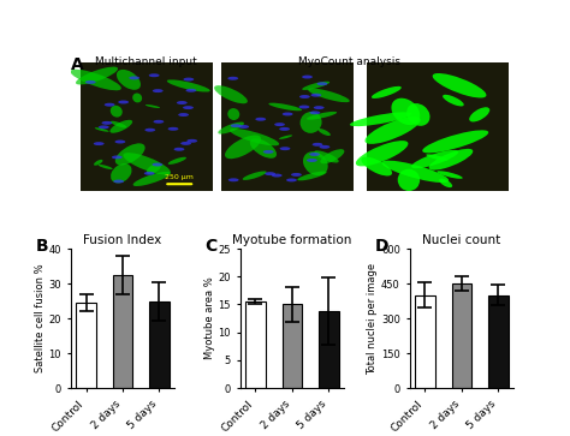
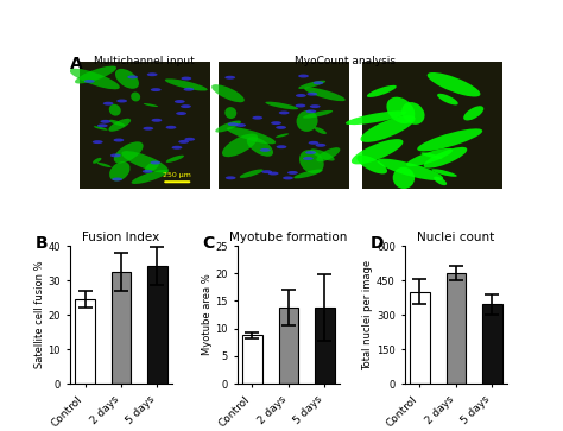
Fusion Index/5 days: 25.0 -> 34.0
Myotube formation/Control: 15.5 -> 8.8
Myotube formation/2 days: 15.0 -> 13.8
Nuclei count/2 days: 450 -> 480
Nuclei count/5 days: 400 -> 340
